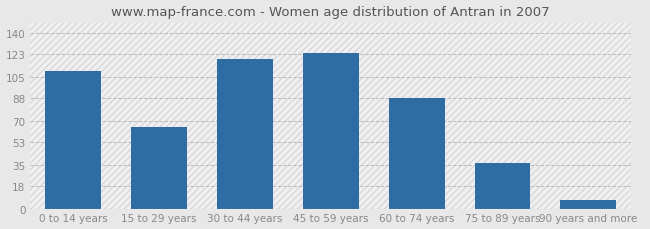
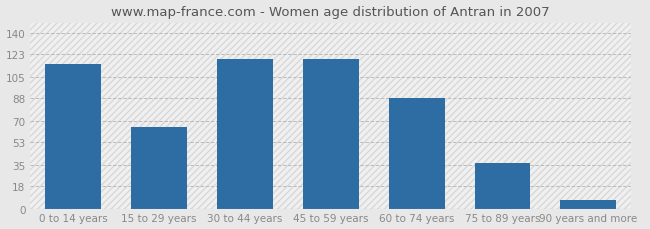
0 to 14 years: 110 -> 115
45 to 59 years: 124 -> 119
